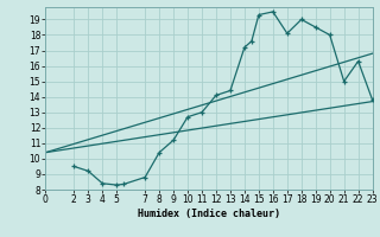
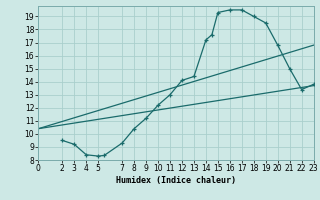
7: 8.8 -> 9.3
10: 12.7 -> 12.2
17: 18.1 -> 19.5
20: 18.0 -> 16.8
22: 16.3 -> 13.4
